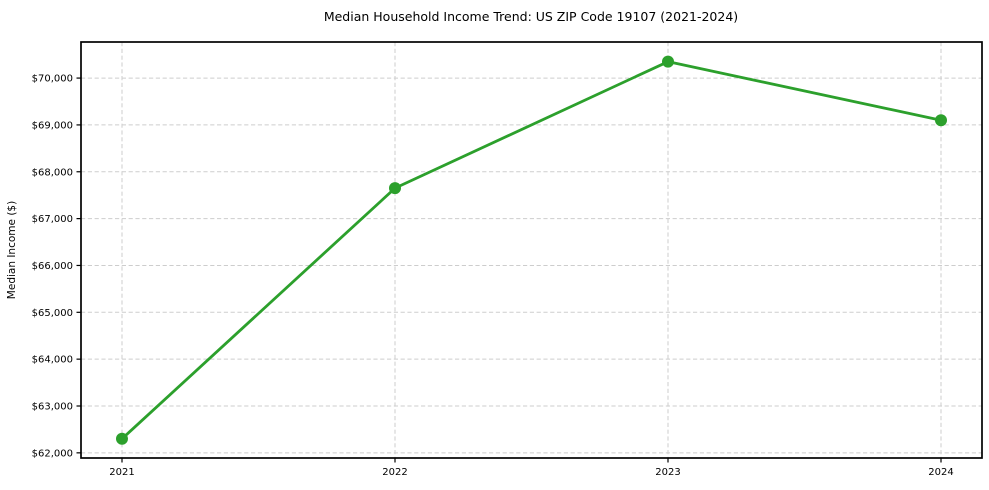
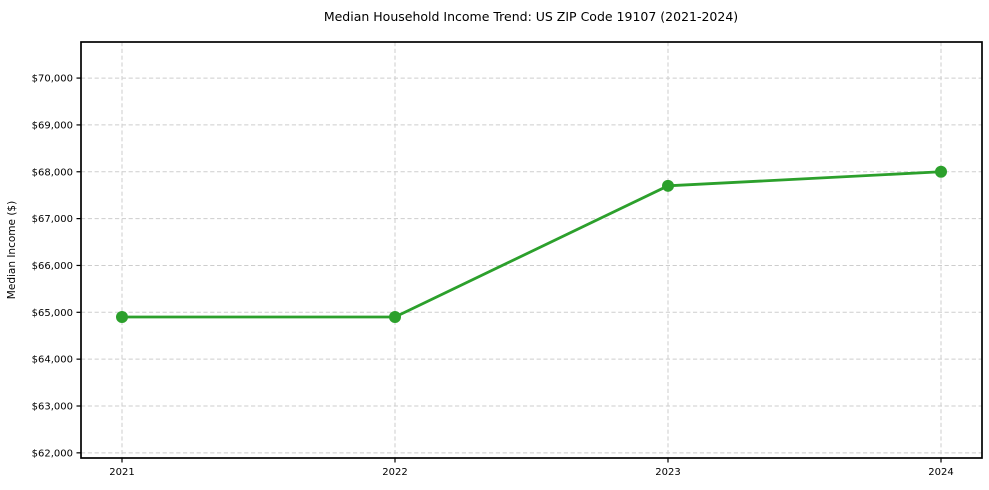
2021: $62300 -> $64900
2022: $67600 -> $64900
2023: $70400 -> $67700
2024: $69100 -> $68000
